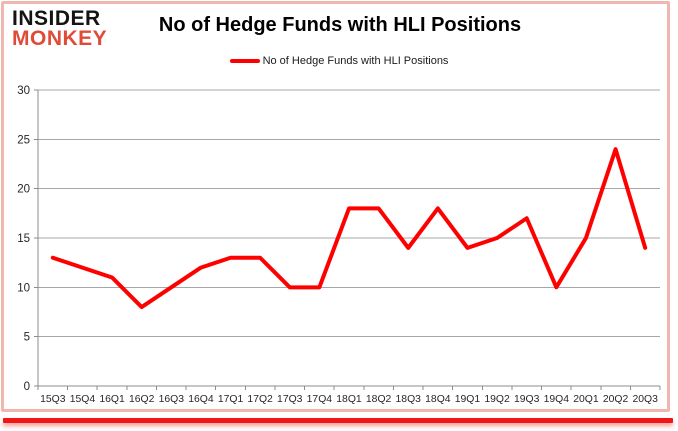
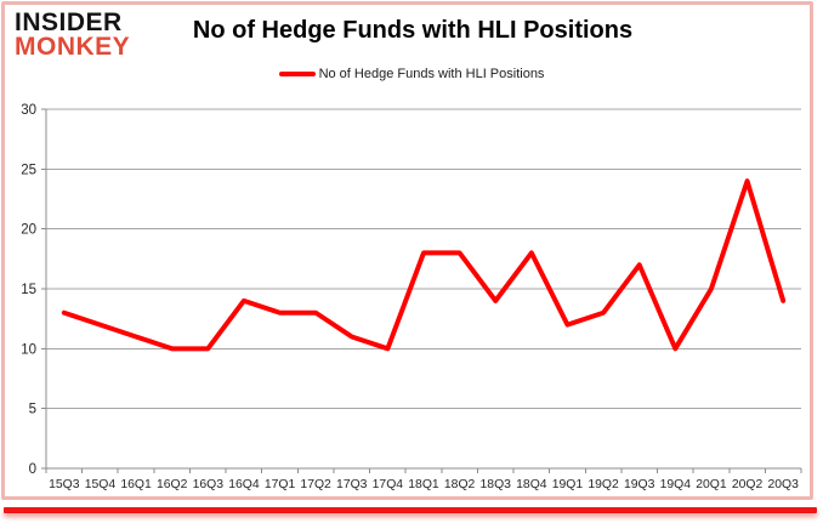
16Q2: 8 -> 10
16Q4: 12 -> 14
17Q3: 10 -> 11
19Q1: 14 -> 12
19Q2: 15 -> 13
